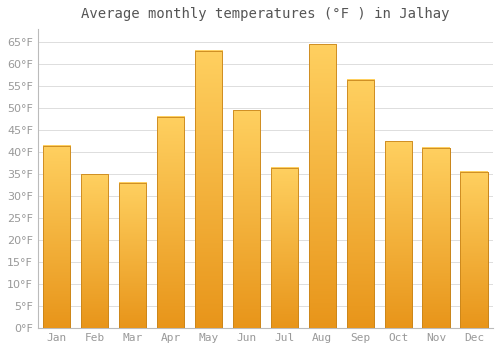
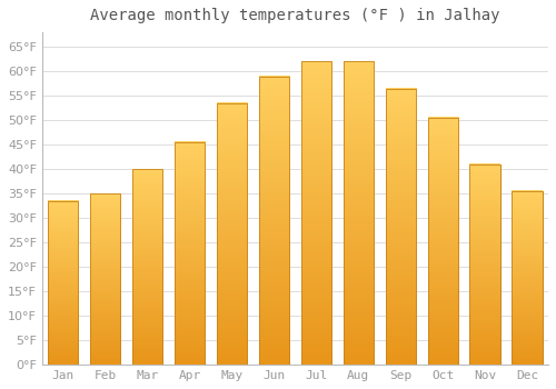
Jan: 41.5°F -> 33.5°F
Mar: 33.0°F -> 40.0°F
Apr: 48.0°F -> 45.5°F
May: 63.0°F -> 53.5°F
Jun: 49.5°F -> 59.0°F
Jul: 36.5°F -> 62.0°F
Aug: 64.5°F -> 62.0°F
Oct: 42.5°F -> 50.5°F
